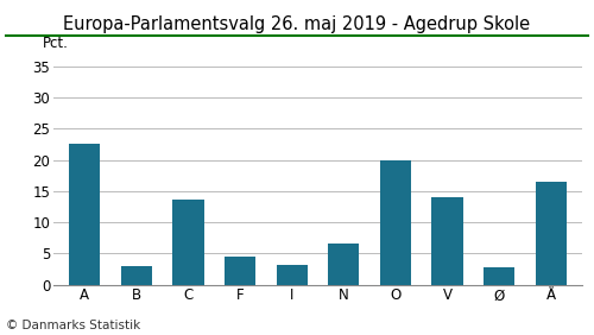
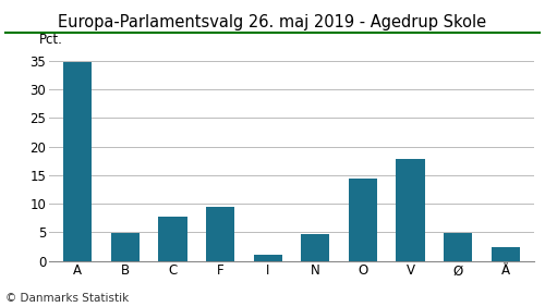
A: 22.6 -> 34.7
B: 3.0 -> 4.9
C: 13.6 -> 7.7
F: 4.6 -> 9.4
I: 3.2 -> 1.0
N: 6.6 -> 4.7
O: 20.0 -> 14.3
V: 14.0 -> 17.9
Ø: 2.8 -> 4.9
Å: 16.4 -> 2.5
